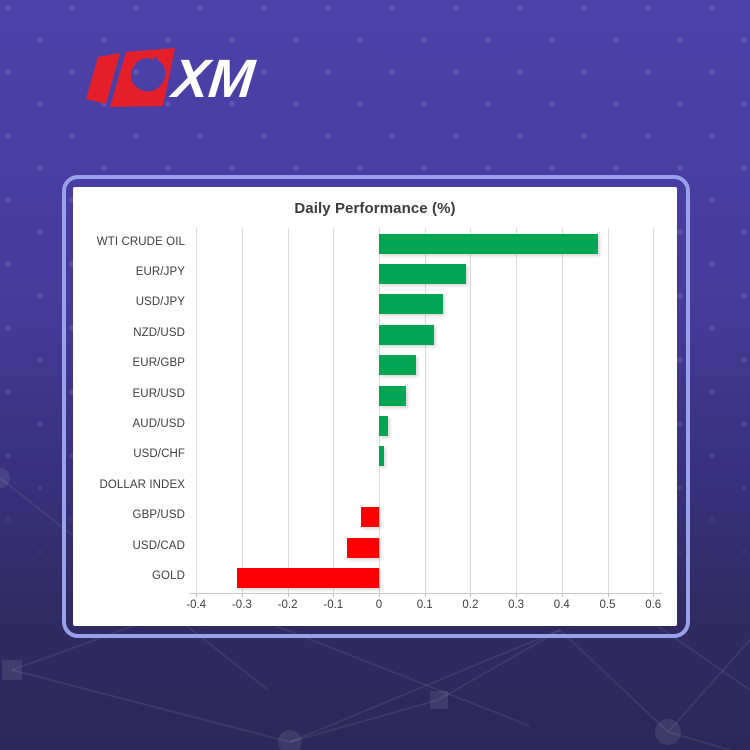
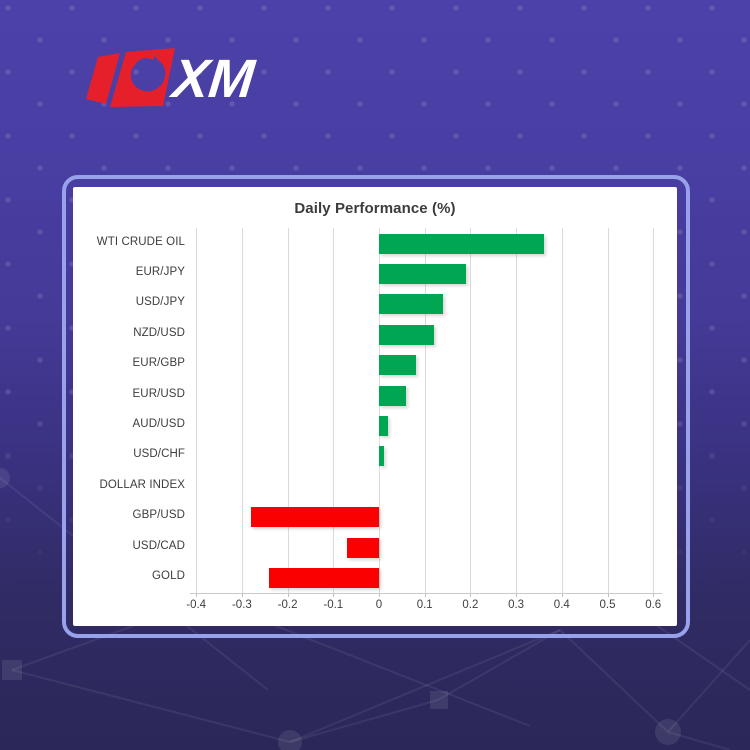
WTI CRUDE OIL: 0.48 -> 0.36
GBP/USD: -0.04 -> -0.28
GOLD: -0.31 -> -0.24
